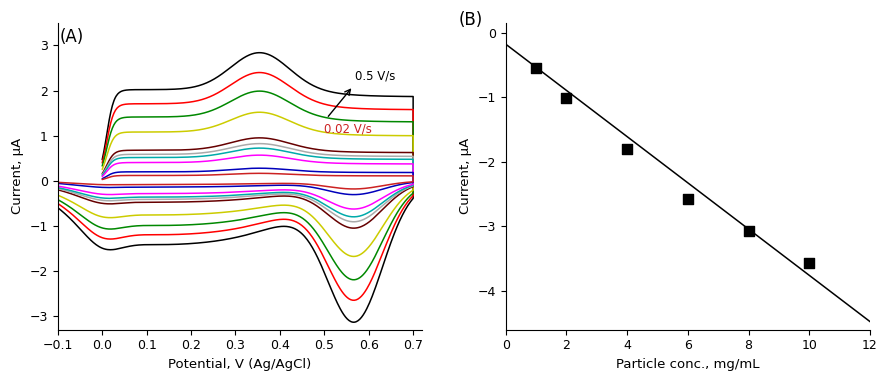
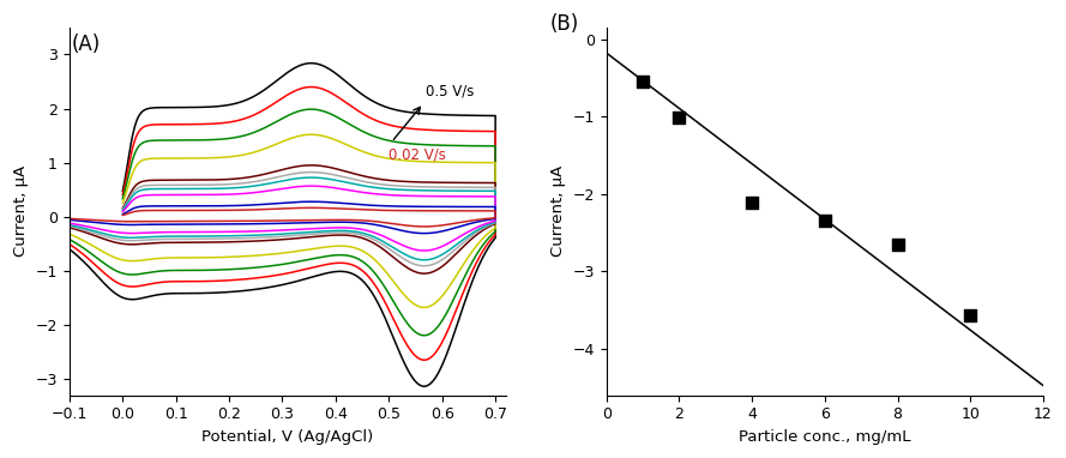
4: -1.80 -> -2.12
6: -2.58 -> -2.34
8: -3.08 -> -2.66
